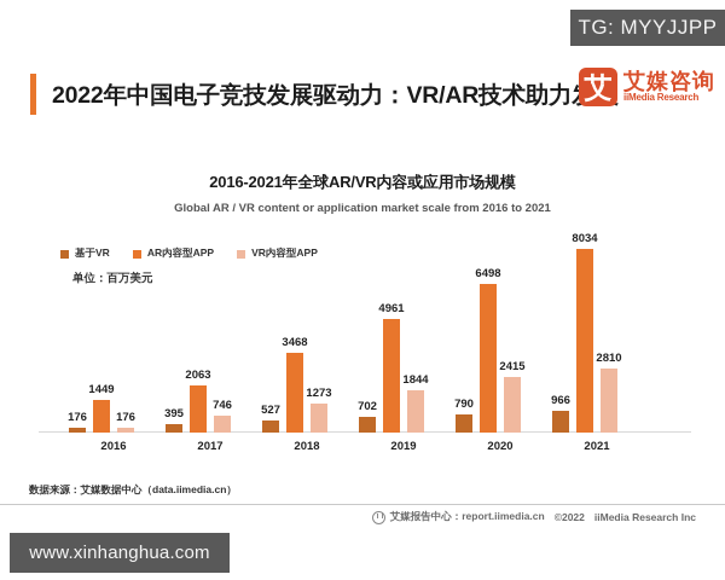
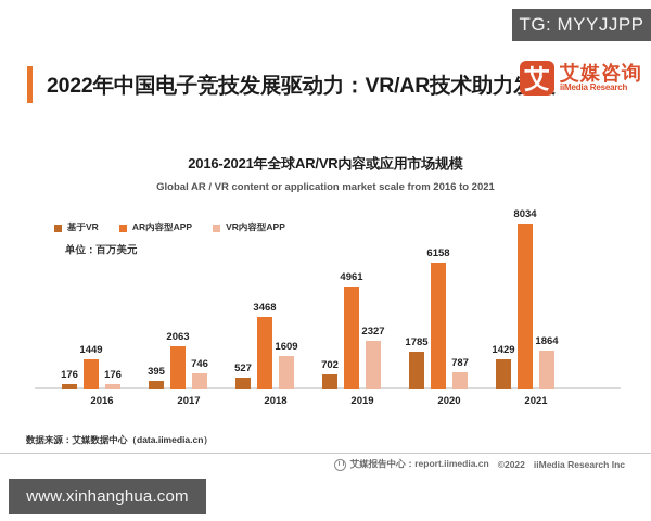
VR内容型APP/2018: 1273 -> 1609
VR内容型APP/2019: 1844 -> 2327
基于VR/2020: 790 -> 1785
AR内容型APP/2020: 6498 -> 6158
VR内容型APP/2020: 2415 -> 787
基于VR/2021: 966 -> 1429
VR内容型APP/2021: 2810 -> 1864
